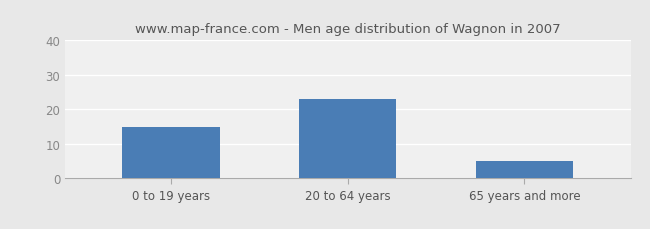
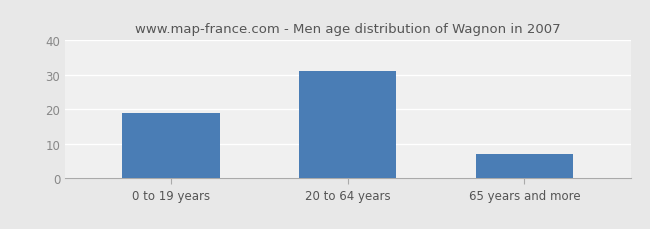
0 to 19 years: 15 -> 19
20 to 64 years: 23 -> 31
65 years and more: 5 -> 7
